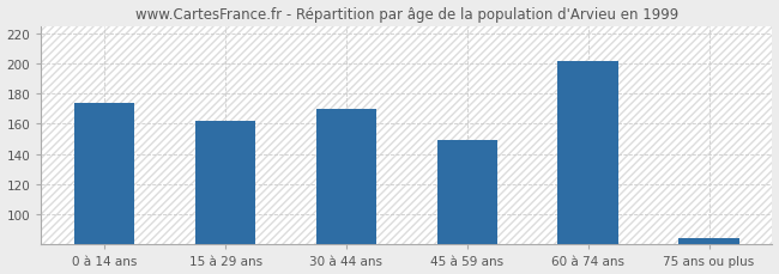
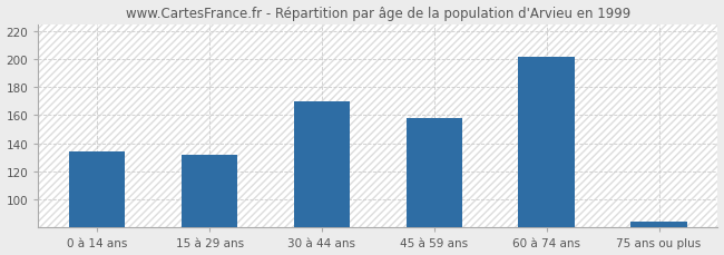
0 à 14 ans: 174 -> 134
15 à 29 ans: 162 -> 132
45 à 59 ans: 149 -> 158
